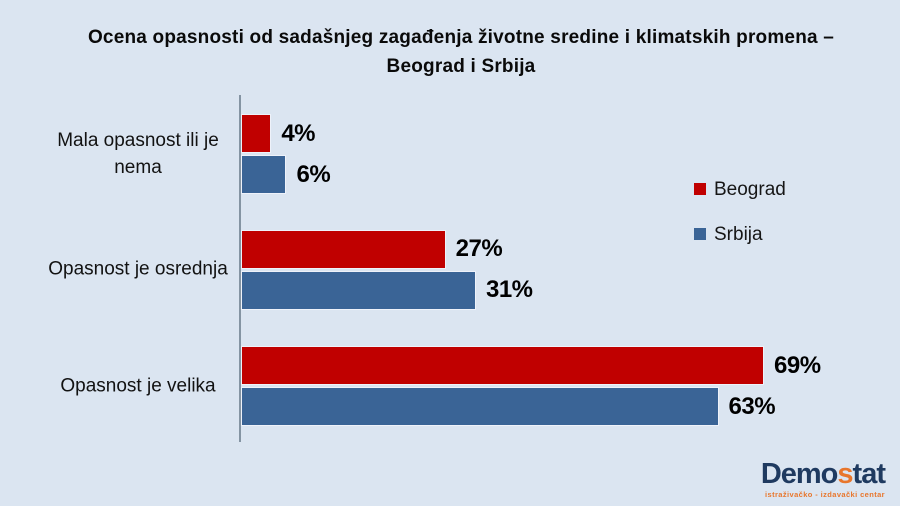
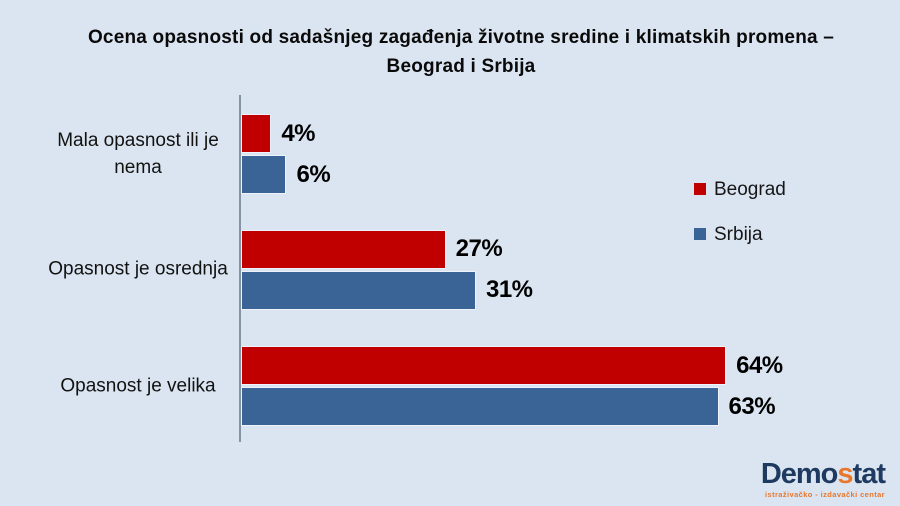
Beograd/Opasnost je velika: 69% -> 64%
